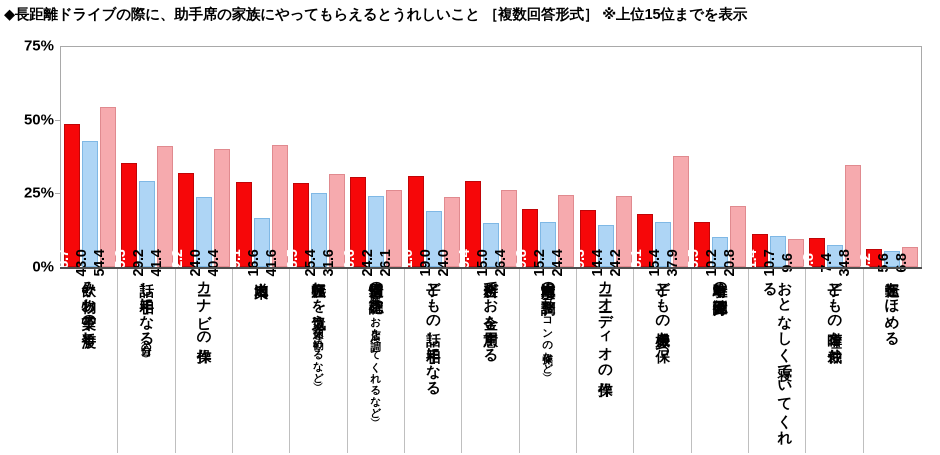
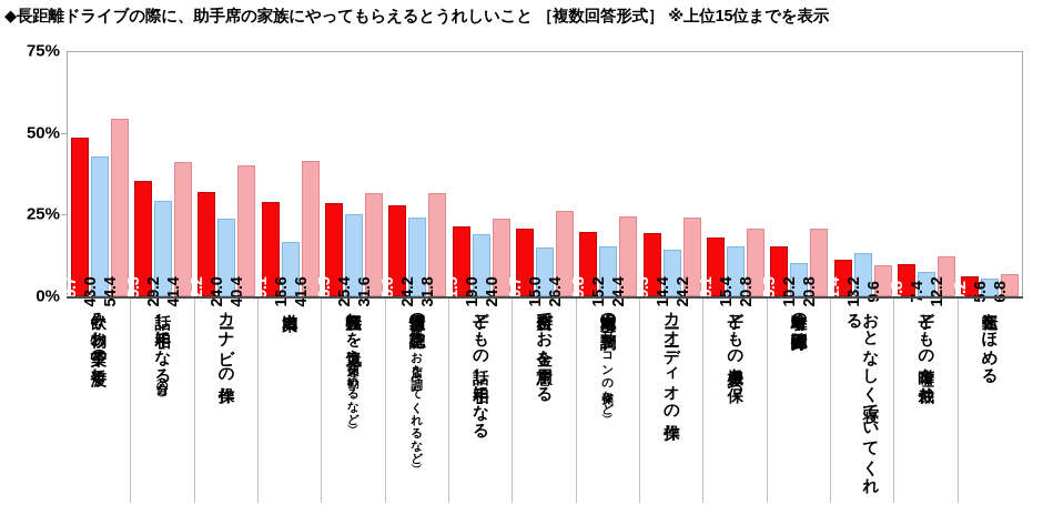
全体【n=1000】/周辺情報の確認（美味しいお店を調べてくれるなど）: 30.6 -> 28.0
女性【n=500】/周辺情報の確認（美味しいお店を調べてくれるなど）: 26.1 -> 31.8
全体【n=1000】/子どもの話し相手になる: 31.0 -> 21.5
全体【n=1000】/料金所でお金を用意する: 29.4 -> 20.7
女性【n=500】/子どもの機嫌を保つ: 37.9 -> 20.8
男性【n=500】/おとなしく寝ていてくれる: 10.7 -> 13.2
女性【n=500】/子どもの喧嘩を仲裁: 34.8 -> 12.2
